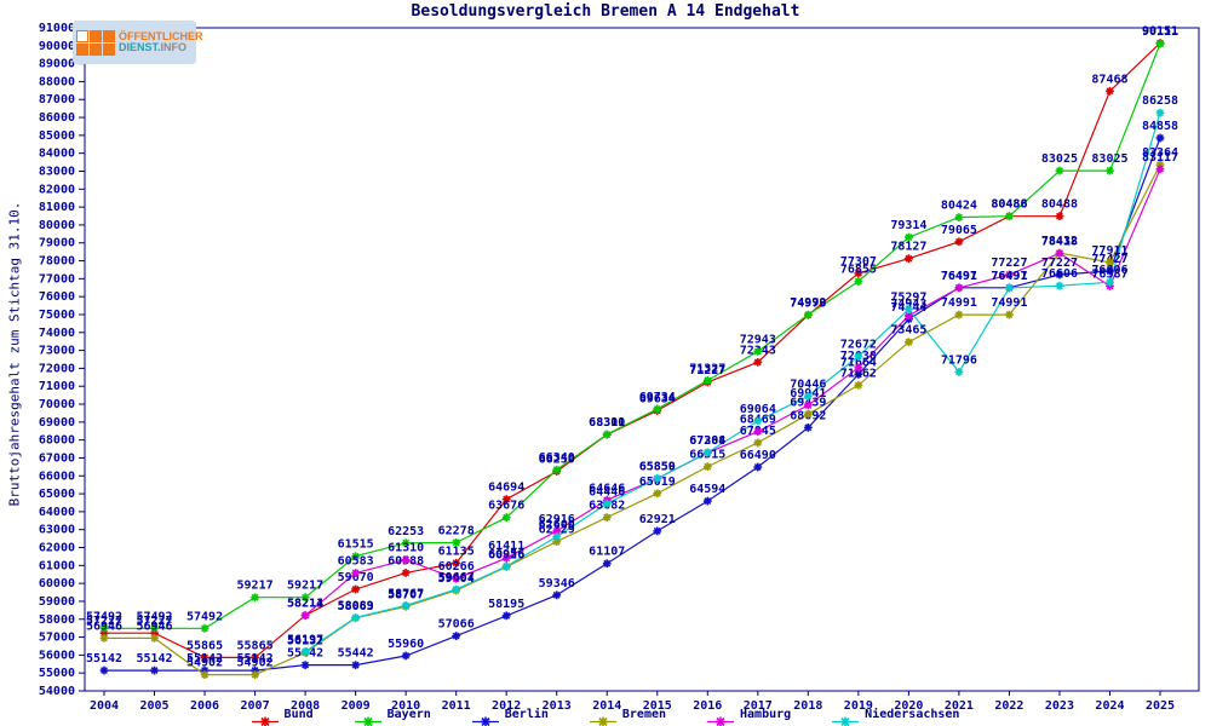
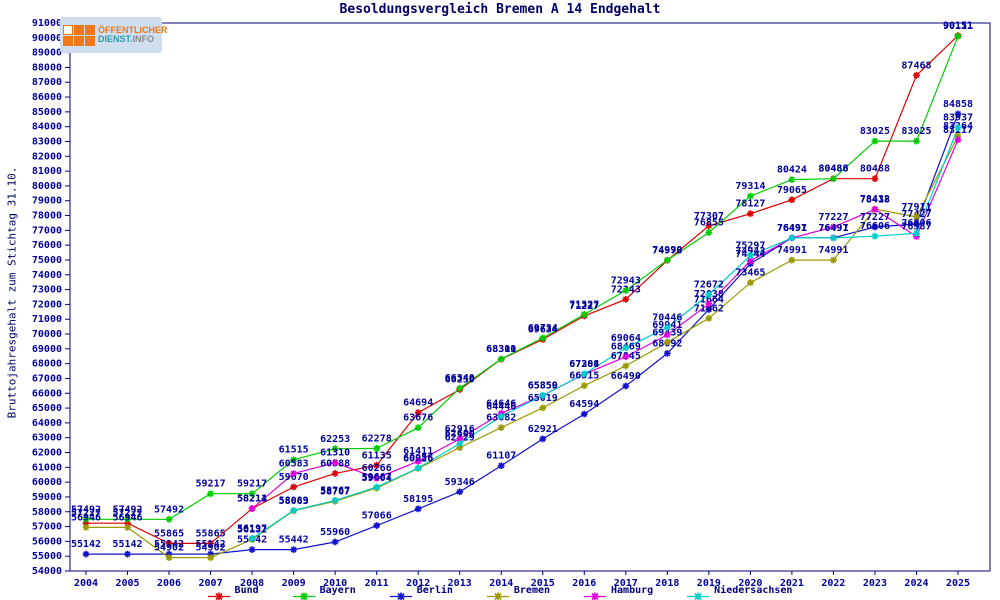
Niedersachsen/2021: 71796 -> 76491
Niedersachsen/2025: 86258 -> 83937
